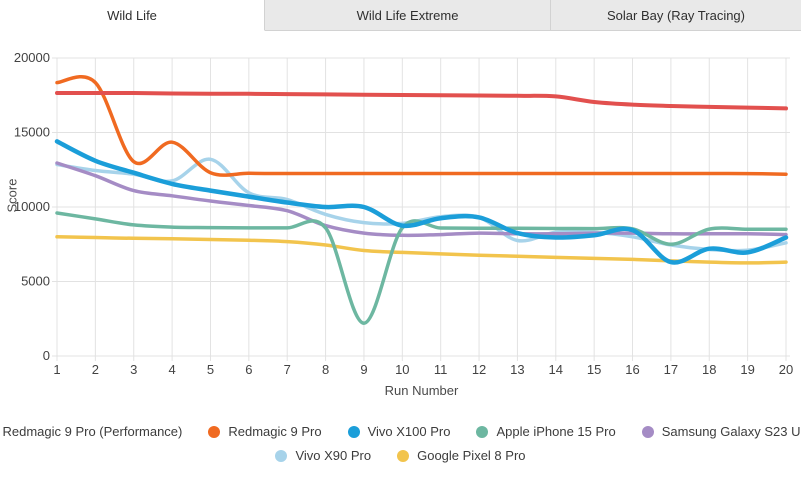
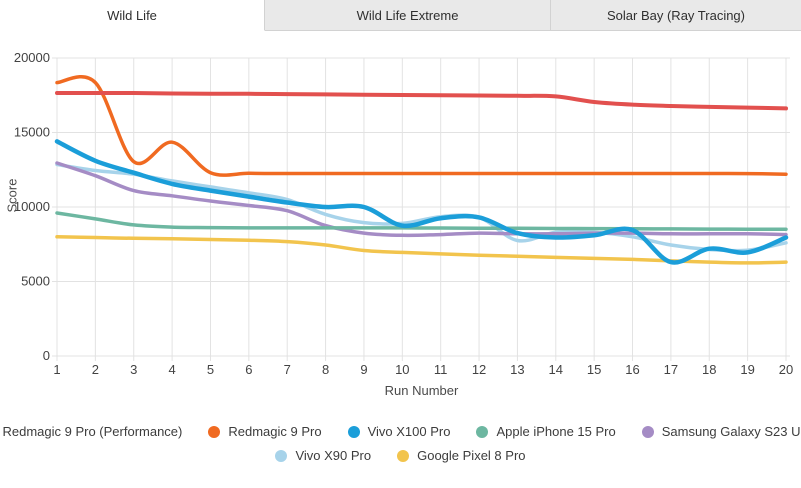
Vivo X90 Pro/5: 13200 -> 11400
Apple iPhone 15 Pro/9: 2200 -> 8600
Apple iPhone 15 Pro/17: 7500 -> 8500
